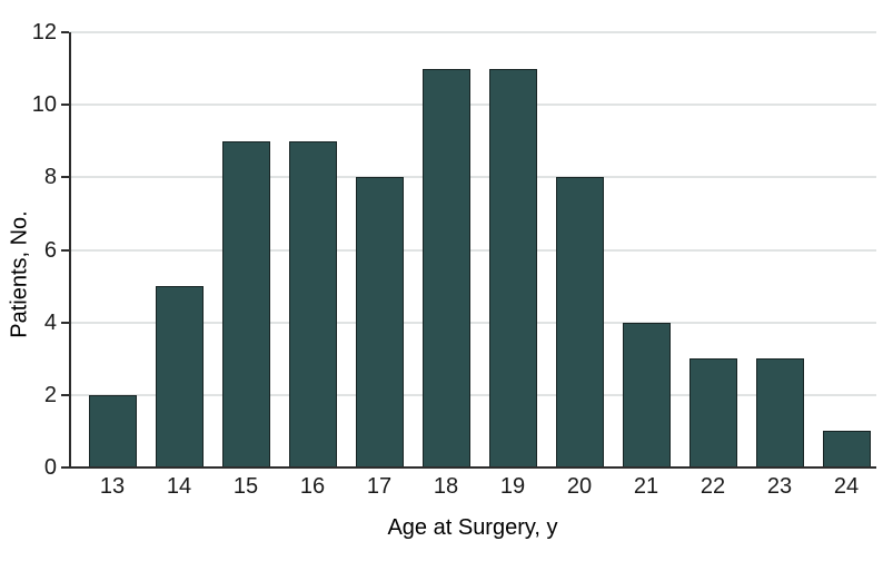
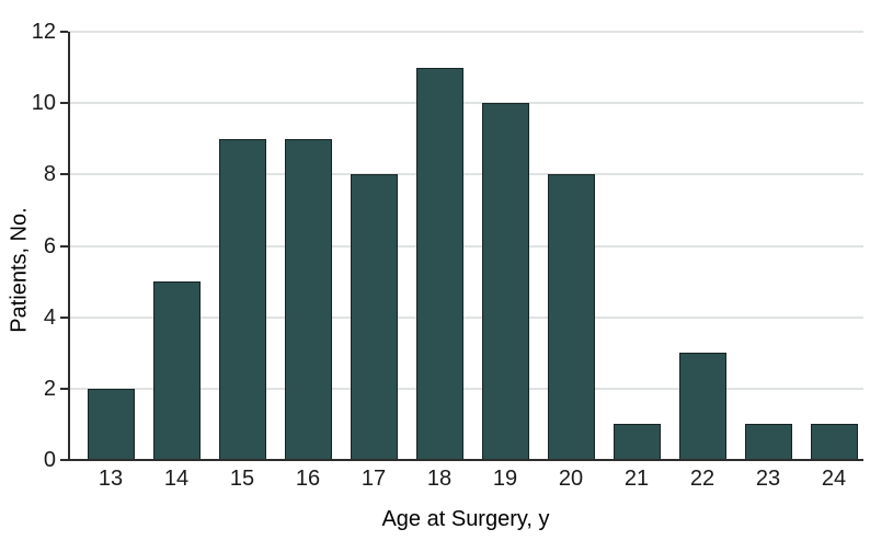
19: 11 -> 10
21: 4 -> 1
23: 3 -> 1
